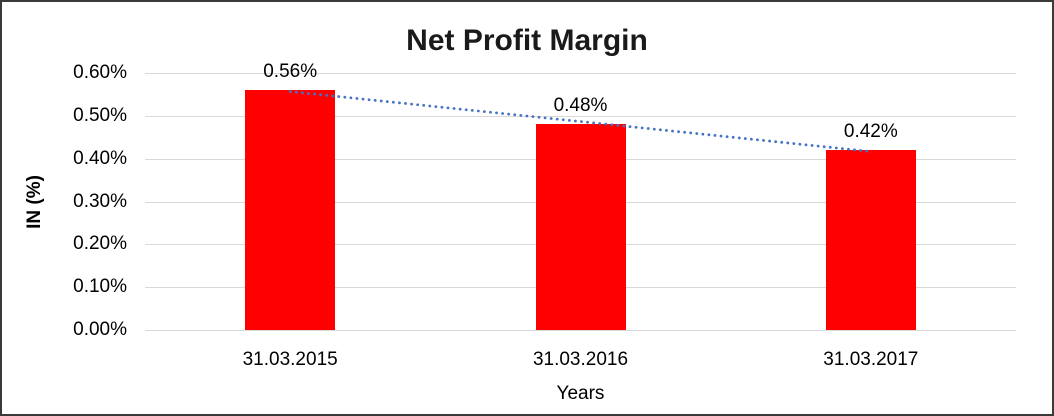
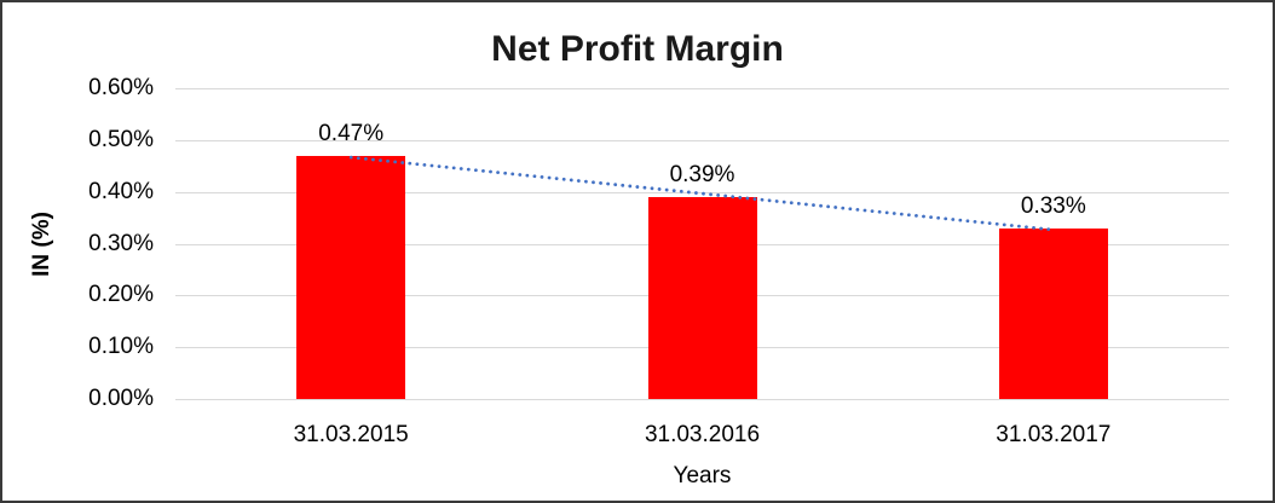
31.03.2015: 0.56% -> 0.47%
31.03.2016: 0.48% -> 0.39%
31.03.2017: 0.42% -> 0.33%
